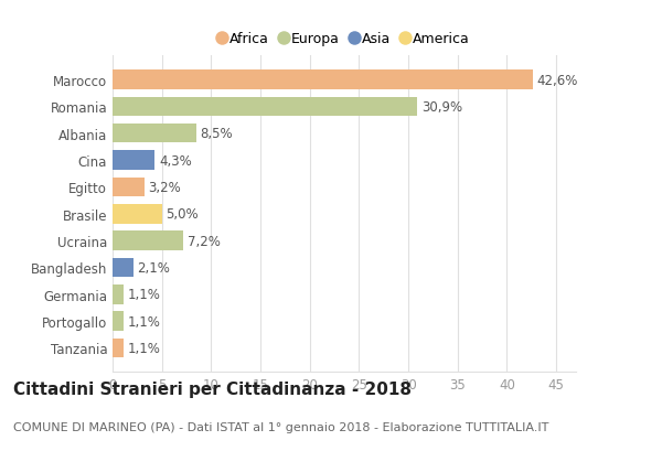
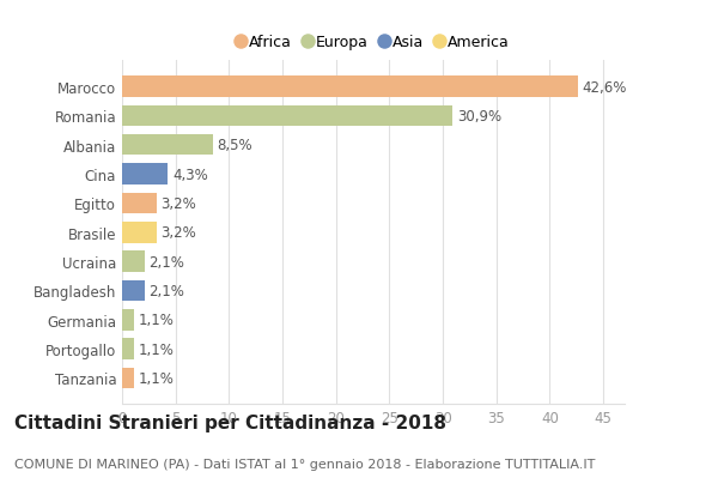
Brasile: 5,0% -> 3,2%
Ucraina: 7,2% -> 2,1%
